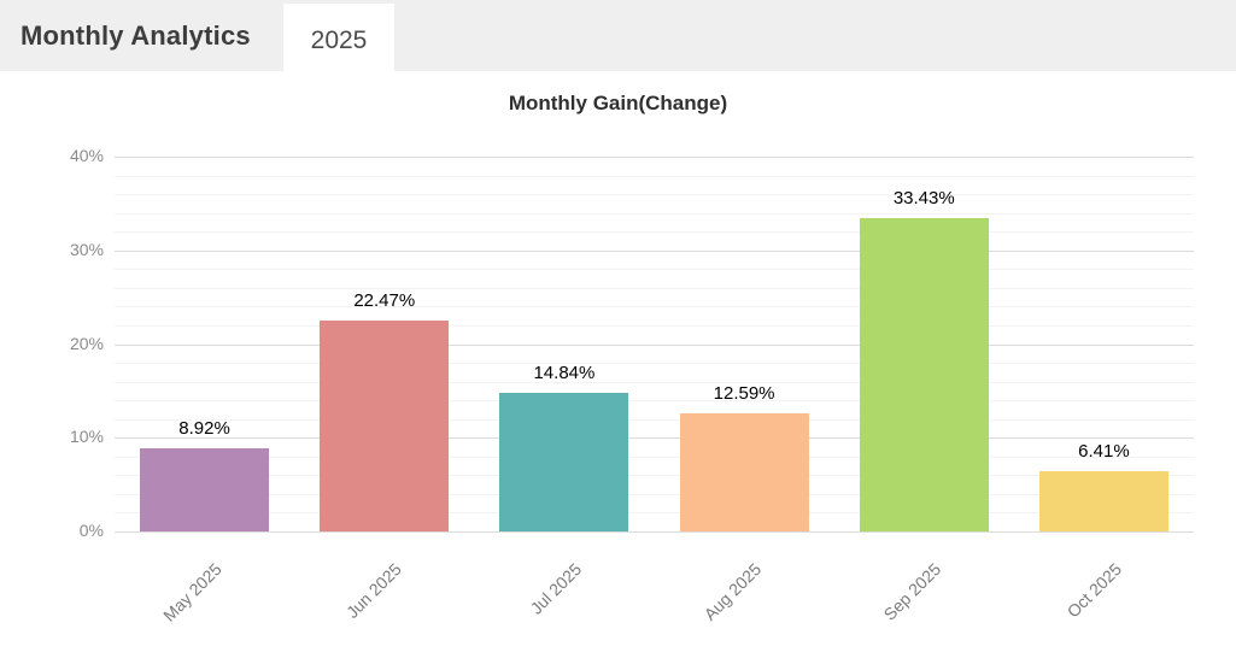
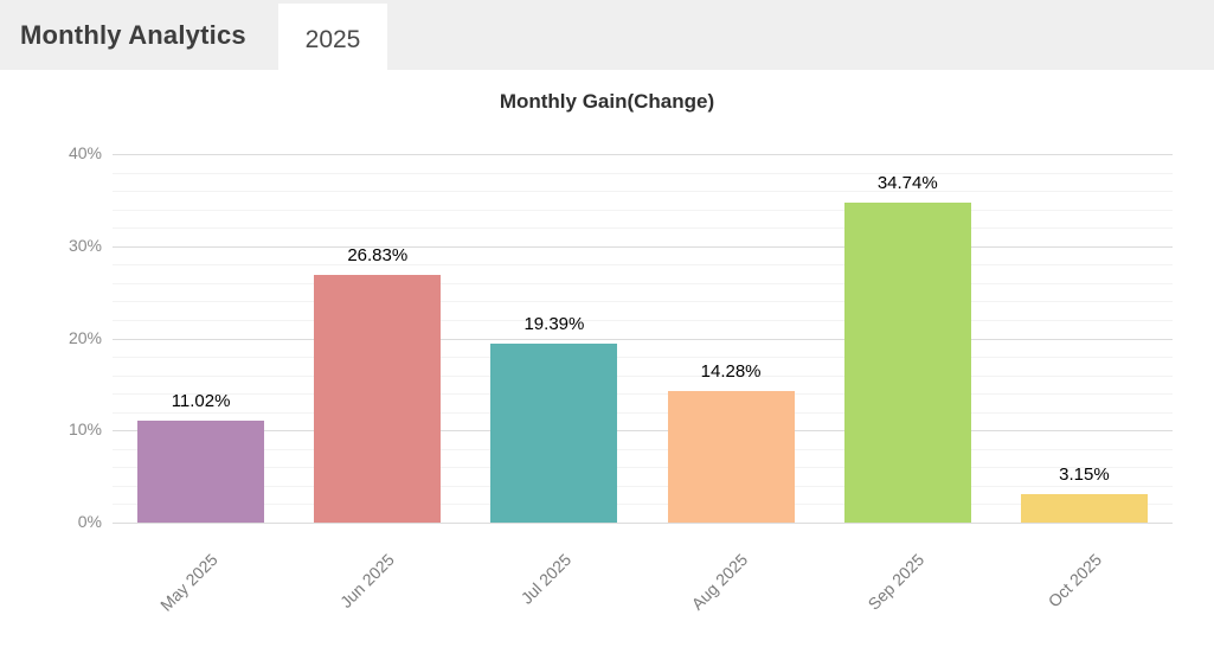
May 2025: 8.92% -> 11.02%
Jun 2025: 22.47% -> 26.83%
Jul 2025: 14.84% -> 19.39%
Aug 2025: 12.59% -> 14.28%
Sep 2025: 33.43% -> 34.74%
Oct 2025: 6.41% -> 3.15%
